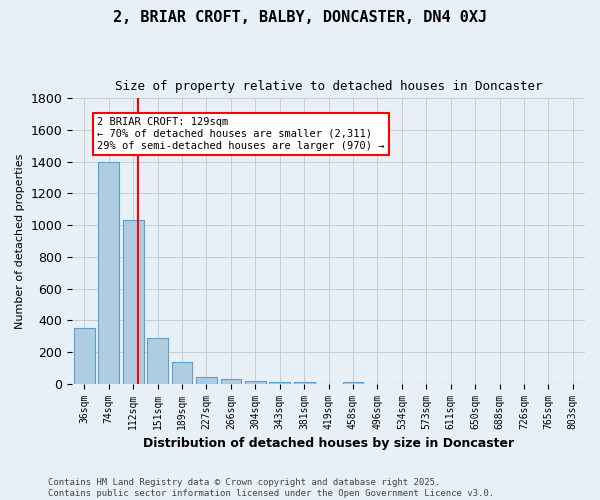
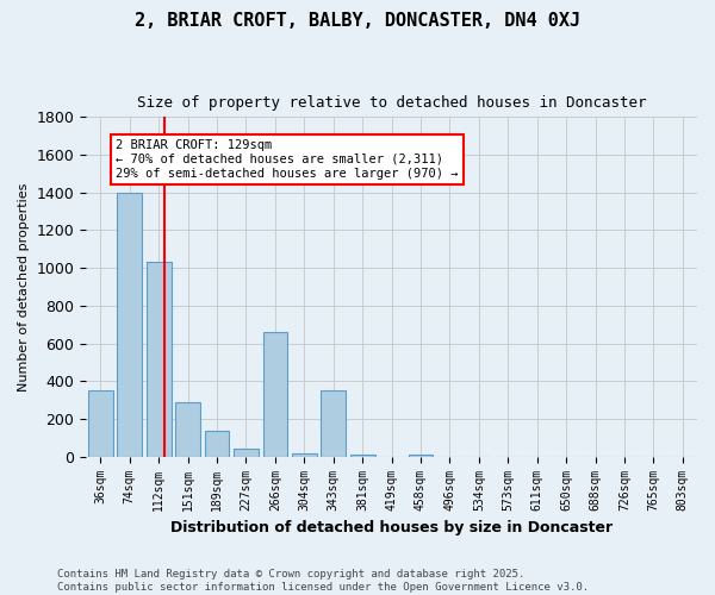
266sqm: 30 -> 660
343sqm: 10 -> 350
